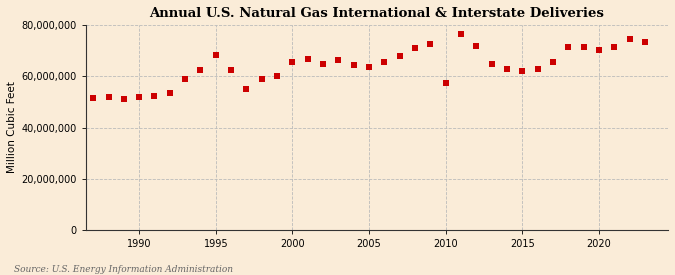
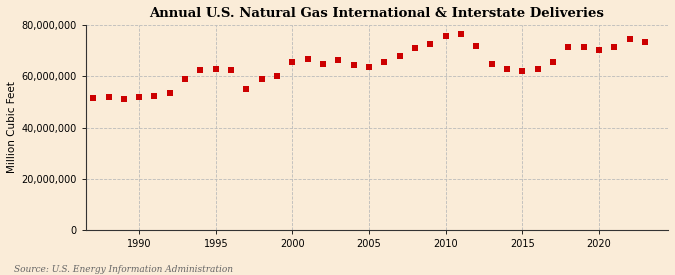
1995: 68,500,000 -> 63,000,000
2010: 57,500,000 -> 76,000,000
